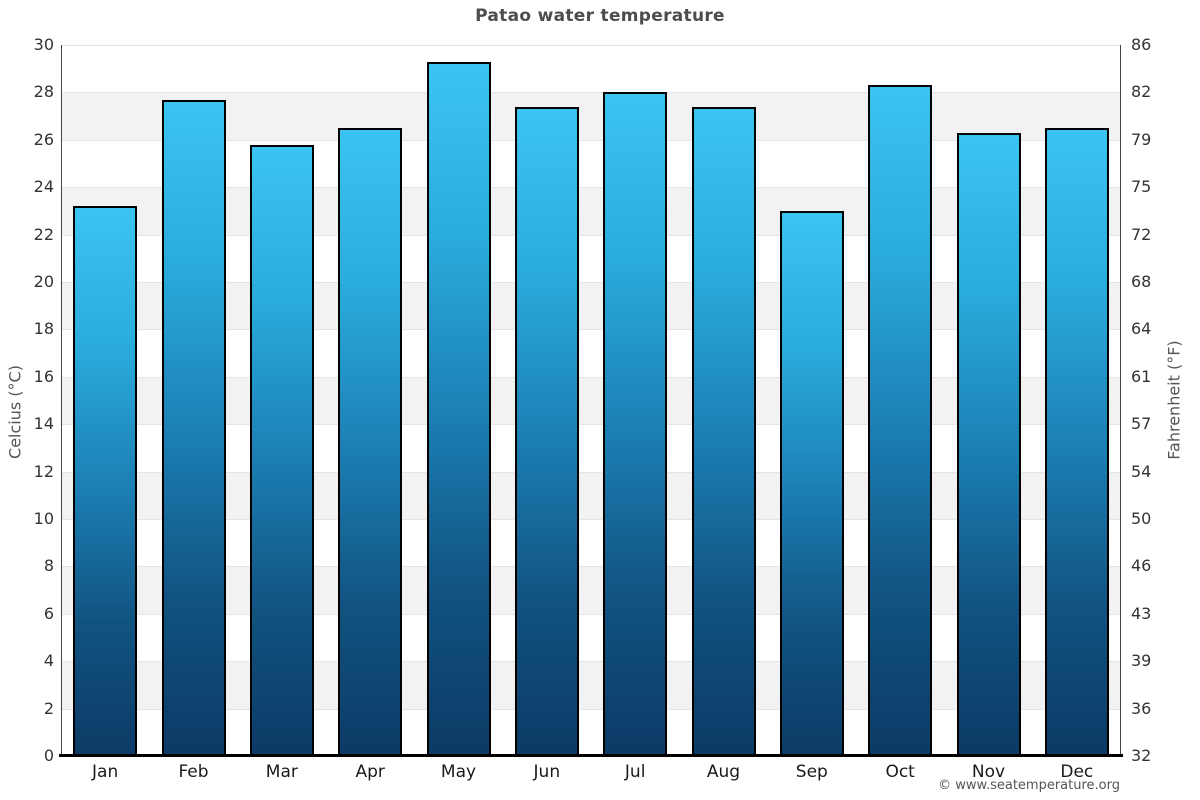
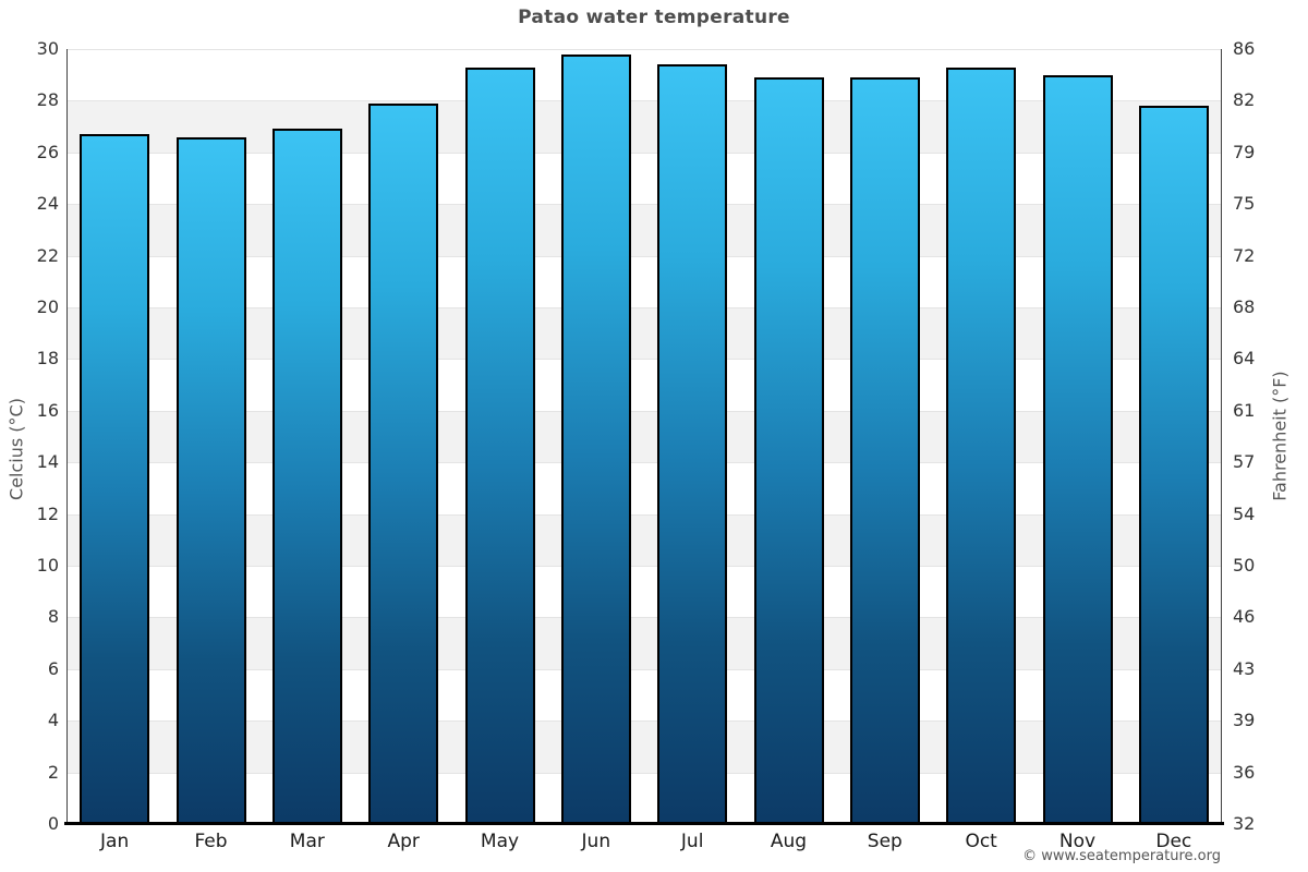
Jan: 23.2 -> 26.7
Feb: 27.7 -> 26.6
Mar: 25.8 -> 26.9
Apr: 26.5 -> 27.9
Jun: 27.4 -> 29.8
Jul: 28.0 -> 29.4
Aug: 27.4 -> 28.9
Sep: 23.0 -> 28.9
Oct: 28.3 -> 29.3
Nov: 26.3 -> 29.0
Dec: 26.5 -> 27.8
